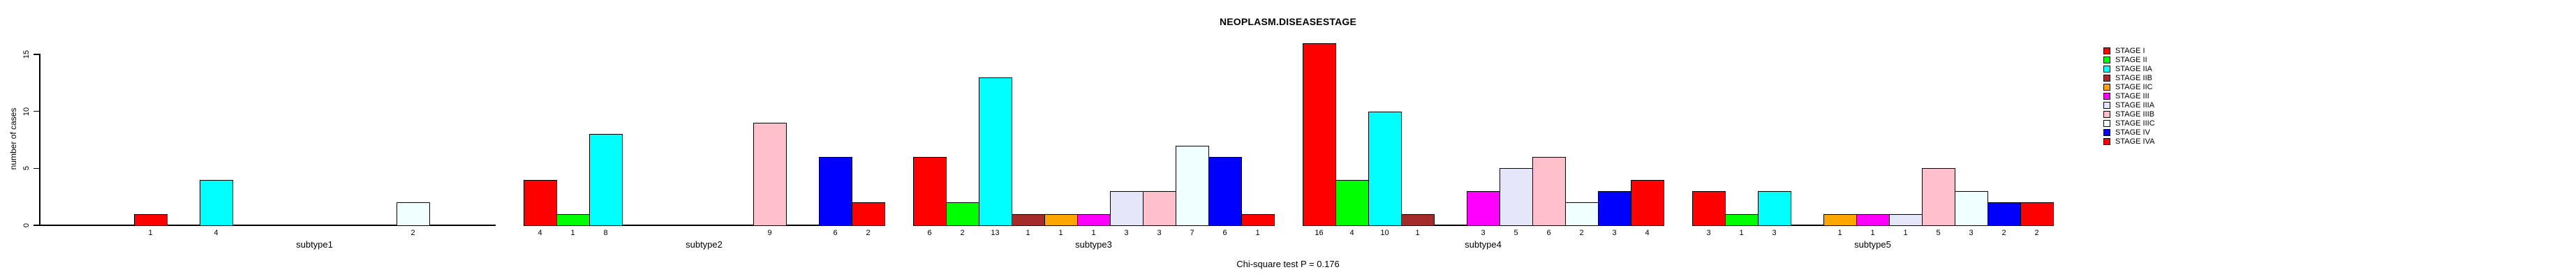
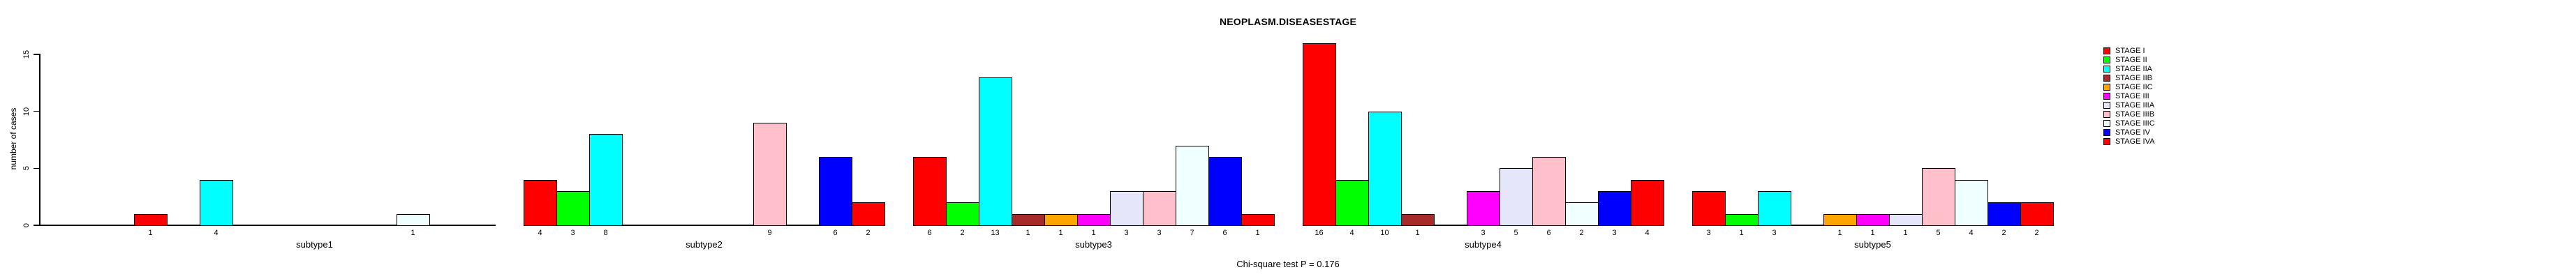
STAGE IIIC/subtype1: 2 -> 1
STAGE II/subtype2: 1 -> 3
STAGE IIIC/subtype5: 3 -> 4
